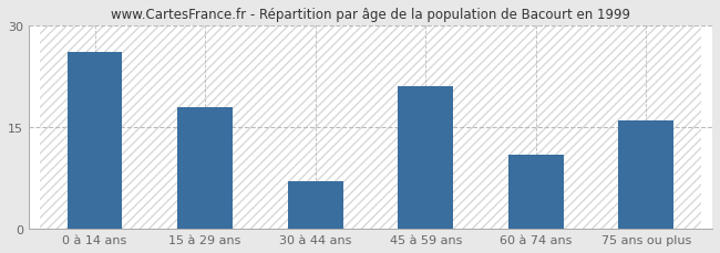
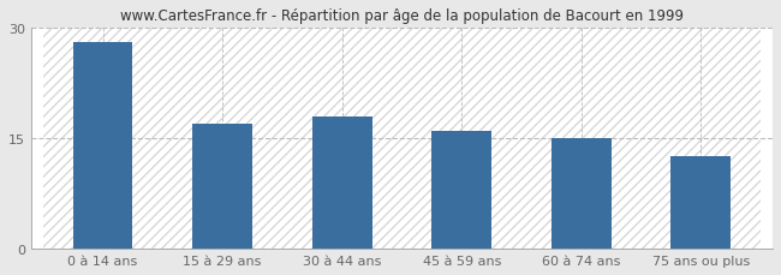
0 à 14 ans: 26.0 -> 28.0
15 à 29 ans: 18.0 -> 17.0
30 à 44 ans: 7.0 -> 18.0
45 à 59 ans: 21.0 -> 16.0
60 à 74 ans: 11.0 -> 15.0
75 ans ou plus: 16.0 -> 12.5
